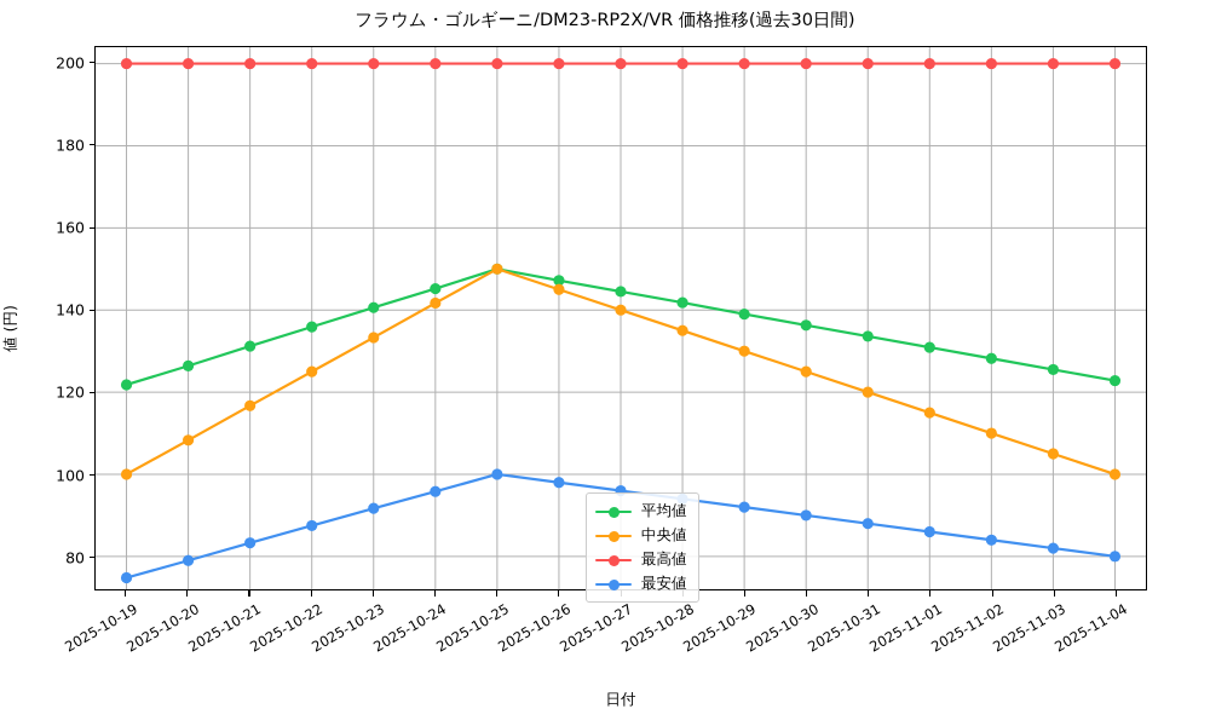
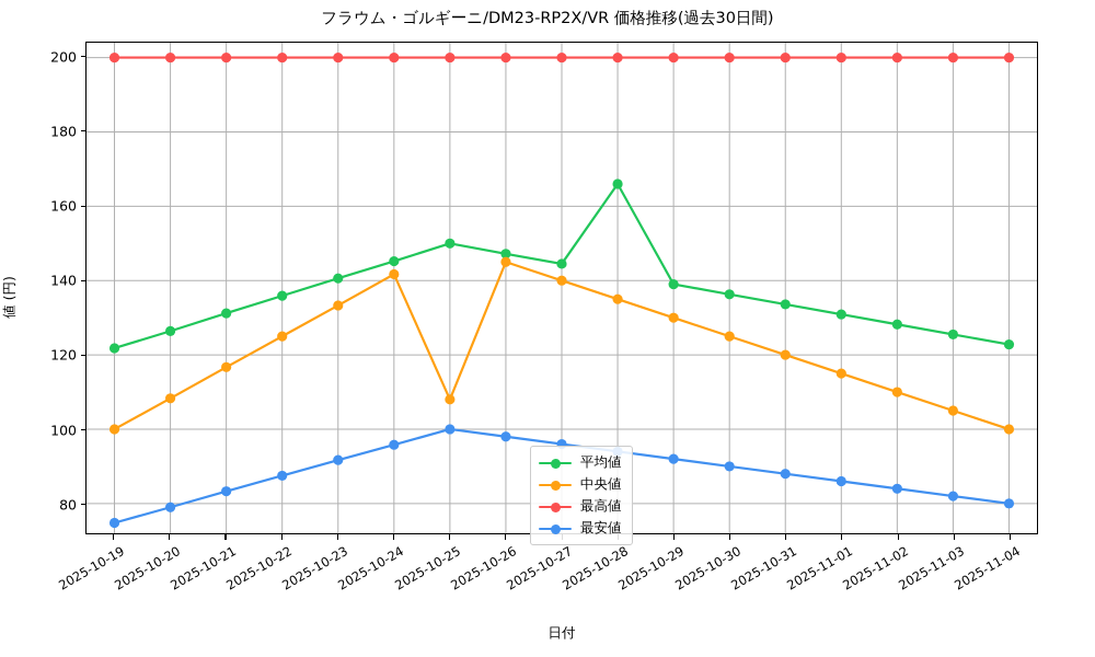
中央値/2025-10-25: 150 -> 108
平均値/2025-10-28: 142 -> 166
